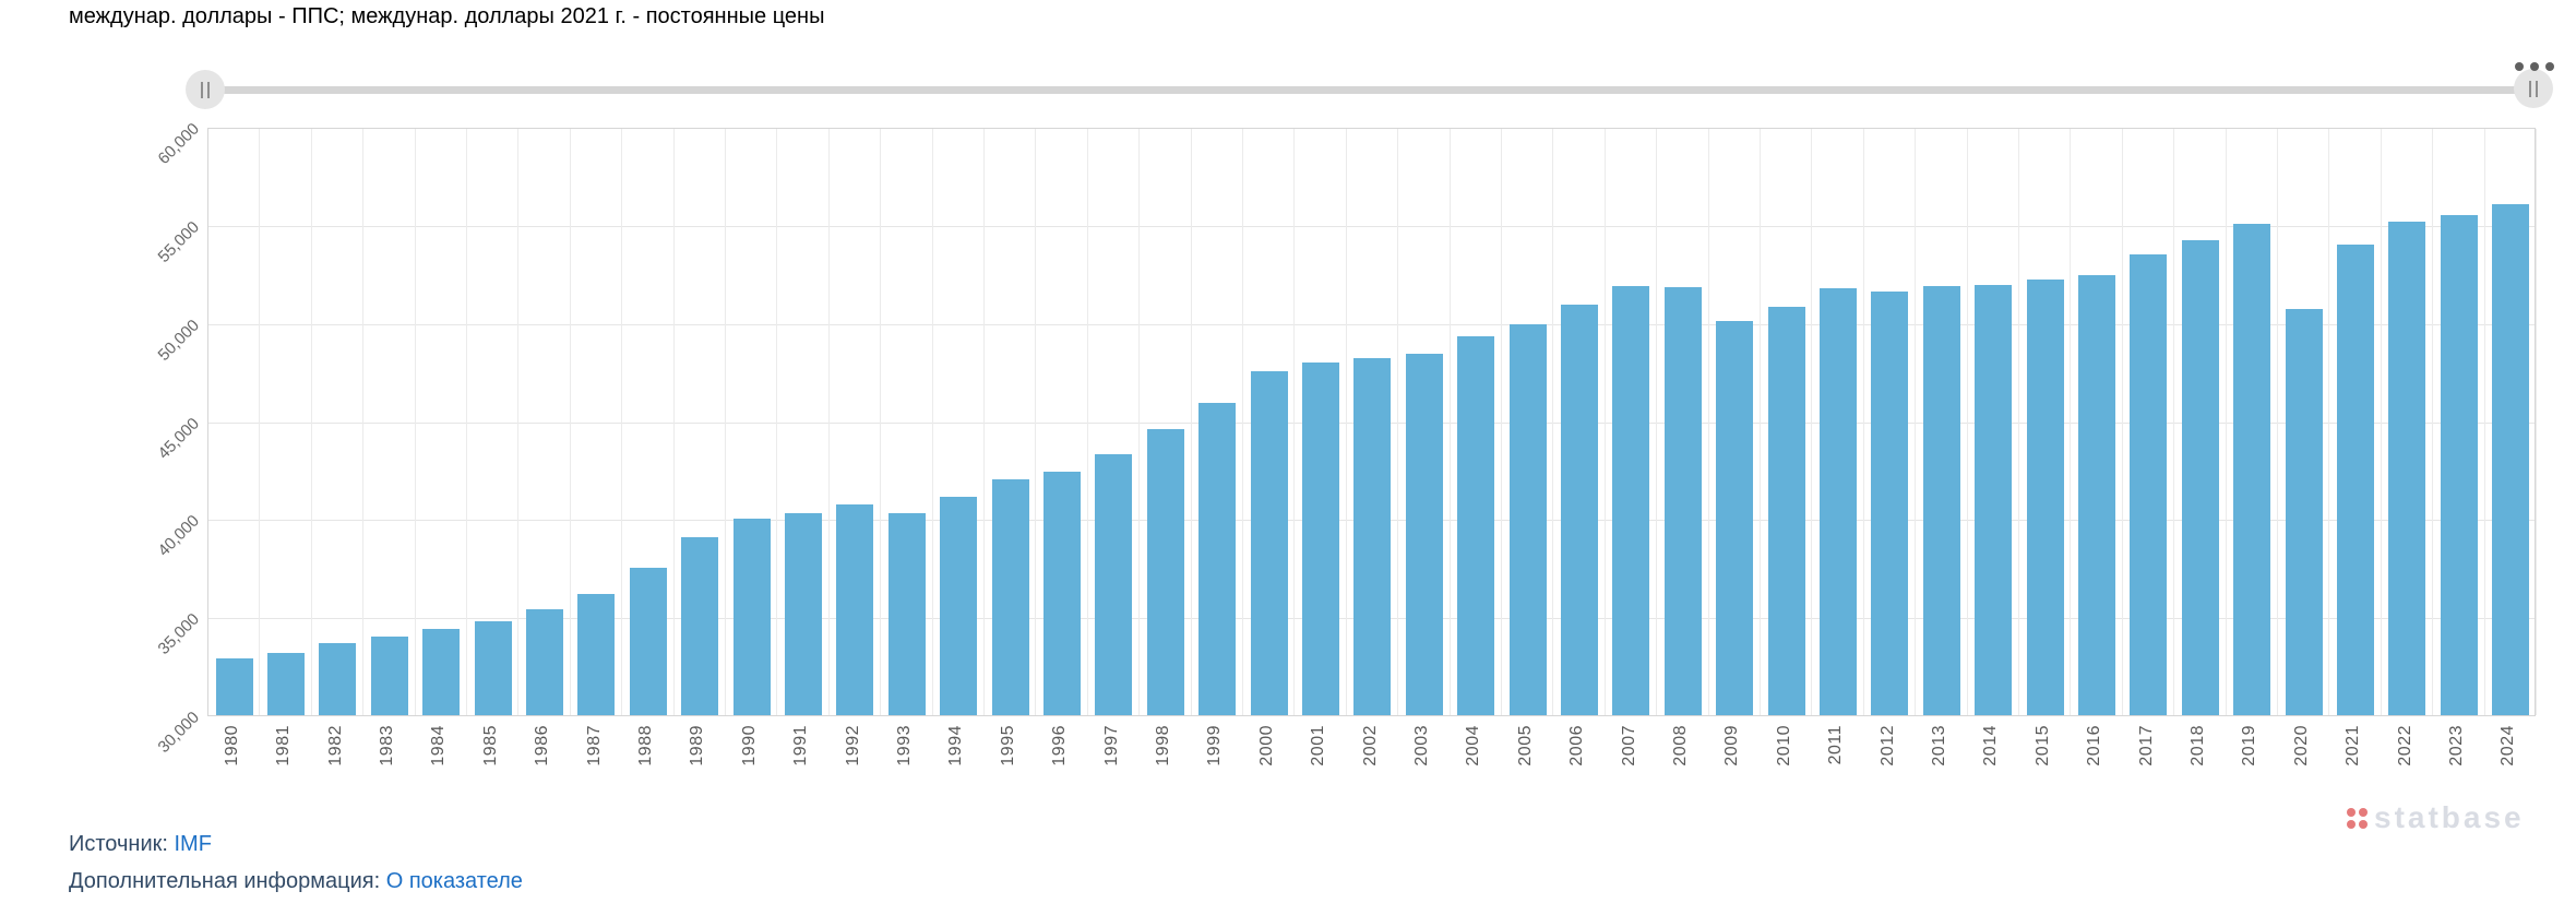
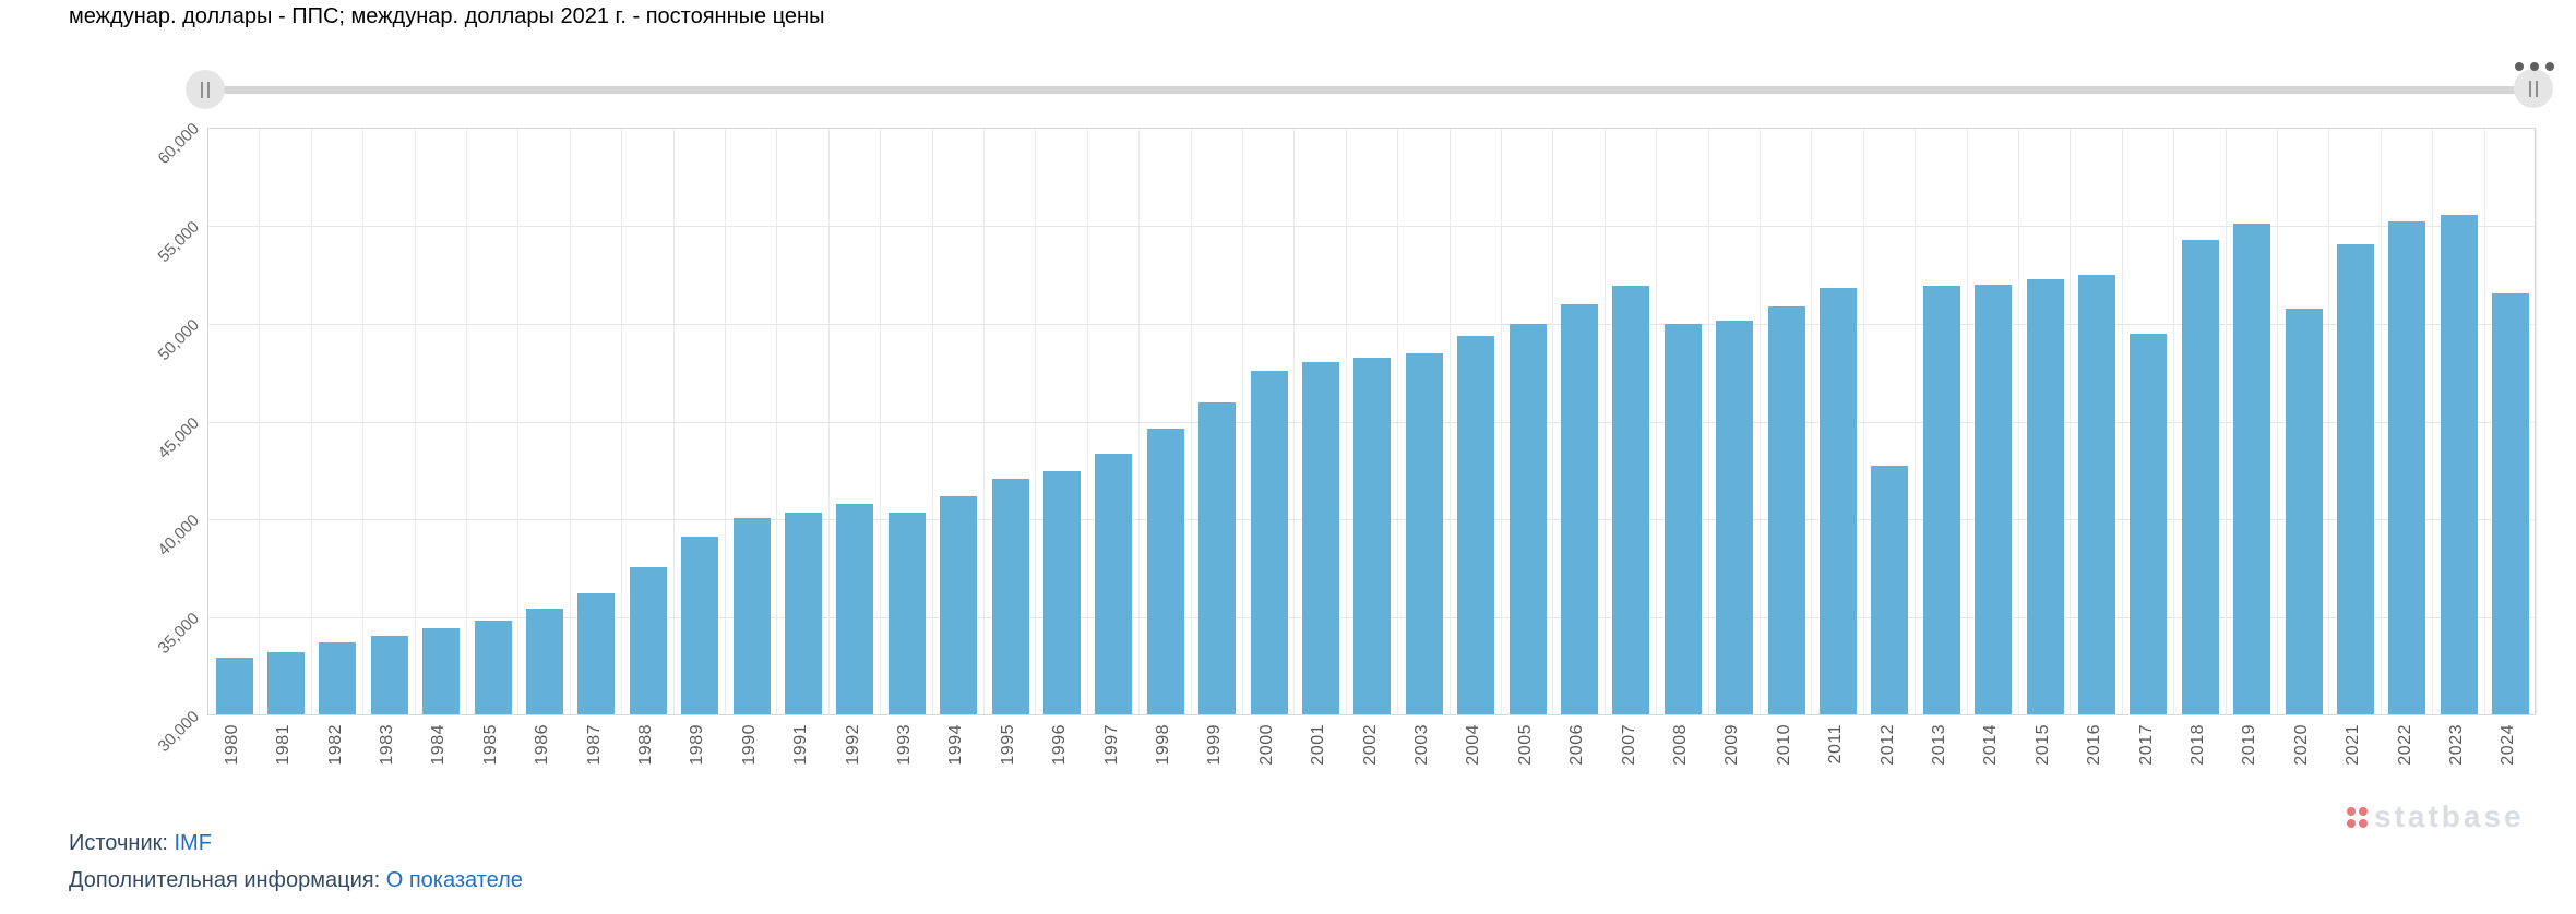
2008: 51800 -> 49900
2012: 51600 -> 42700
2017: 53500 -> 49400
2024: 56000 -> 51500
